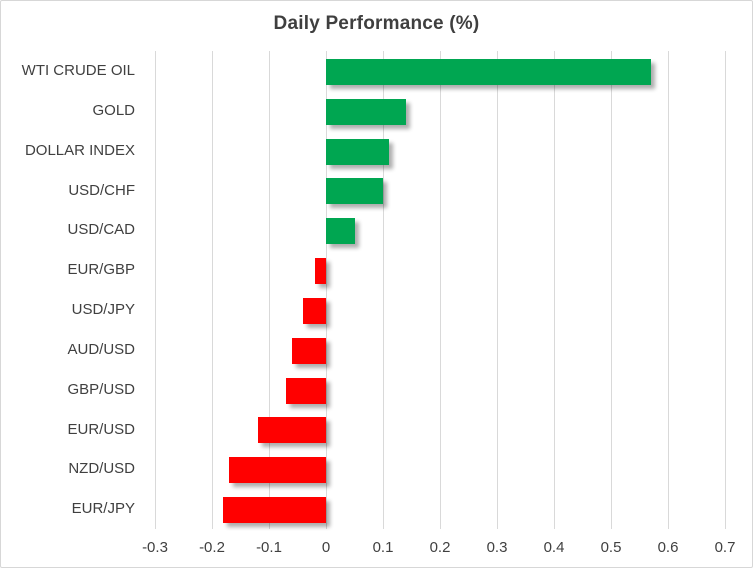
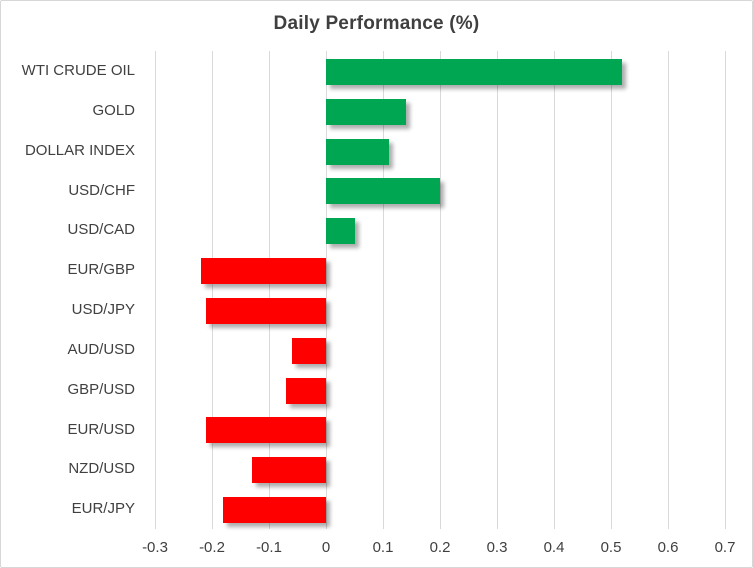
WTI CRUDE OIL: 0.57 -> 0.52
USD/CHF: 0.10 -> 0.20
EUR/GBP: -0.02 -> -0.22
USD/JPY: -0.04 -> -0.21
EUR/USD: -0.12 -> -0.21
NZD/USD: -0.17 -> -0.13
